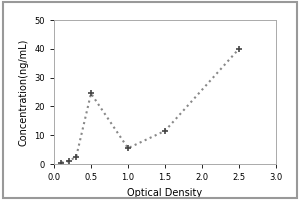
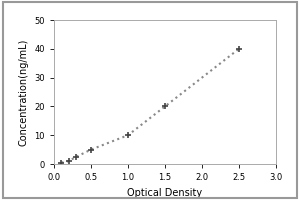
0.5: 24.5 -> 5.0
1.0: 5.5 -> 10.0
1.5: 11.5 -> 20.0
